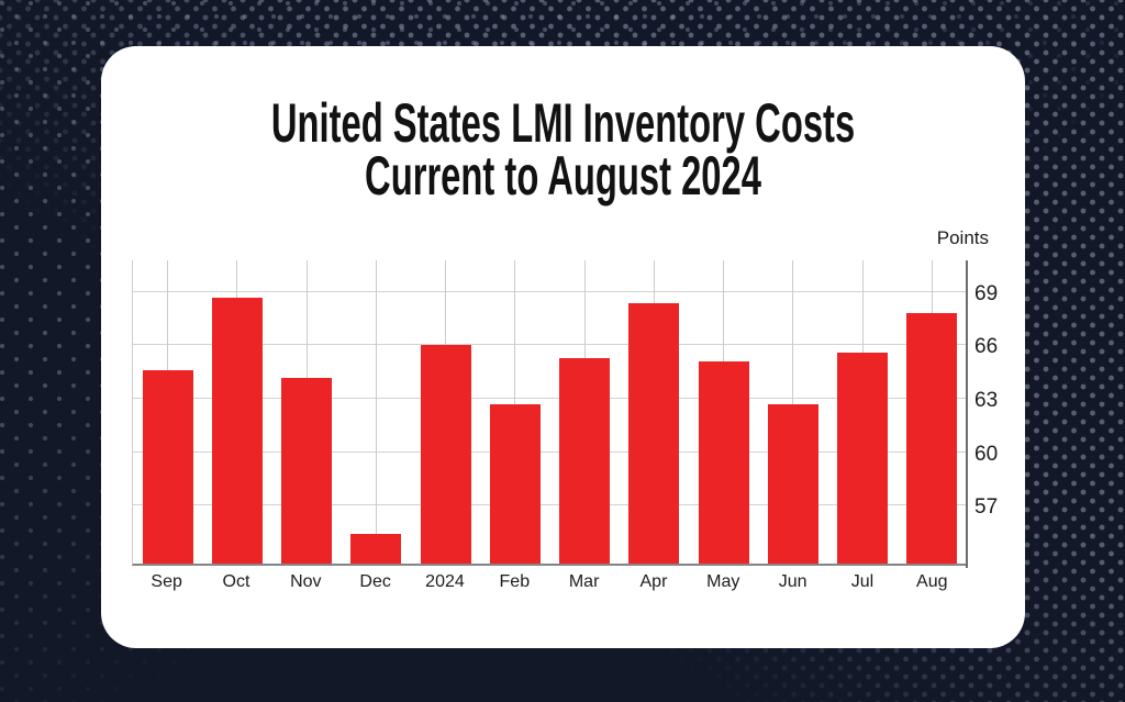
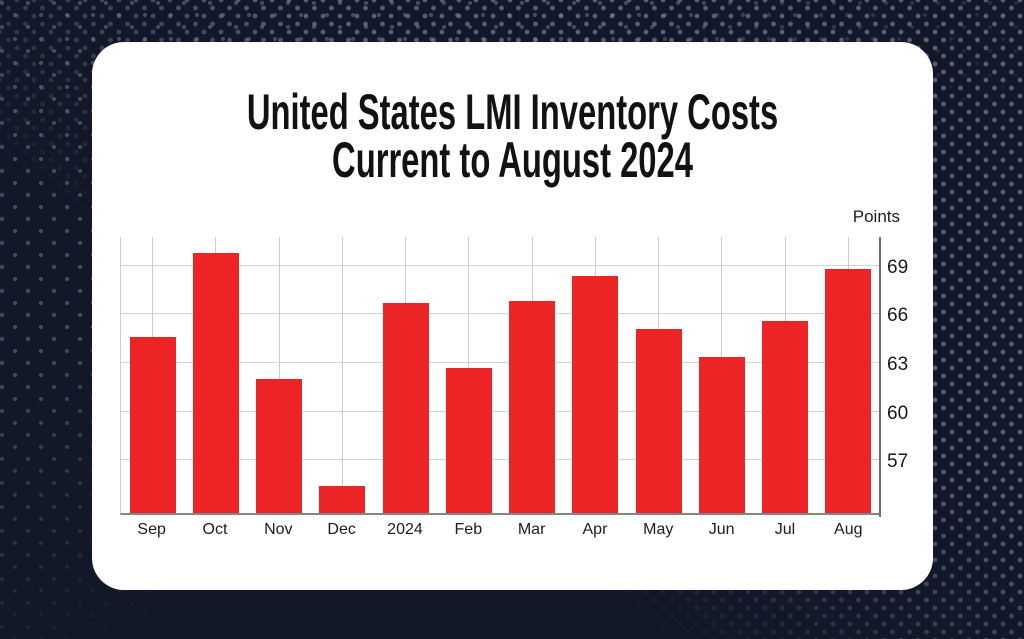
Oct: 68.7 -> 69.8
Nov: 64.2 -> 62.0
2024: 66.0 -> 66.7
Mar: 65.3 -> 66.8
Jun: 62.7 -> 63.4
Aug: 67.8 -> 68.8
